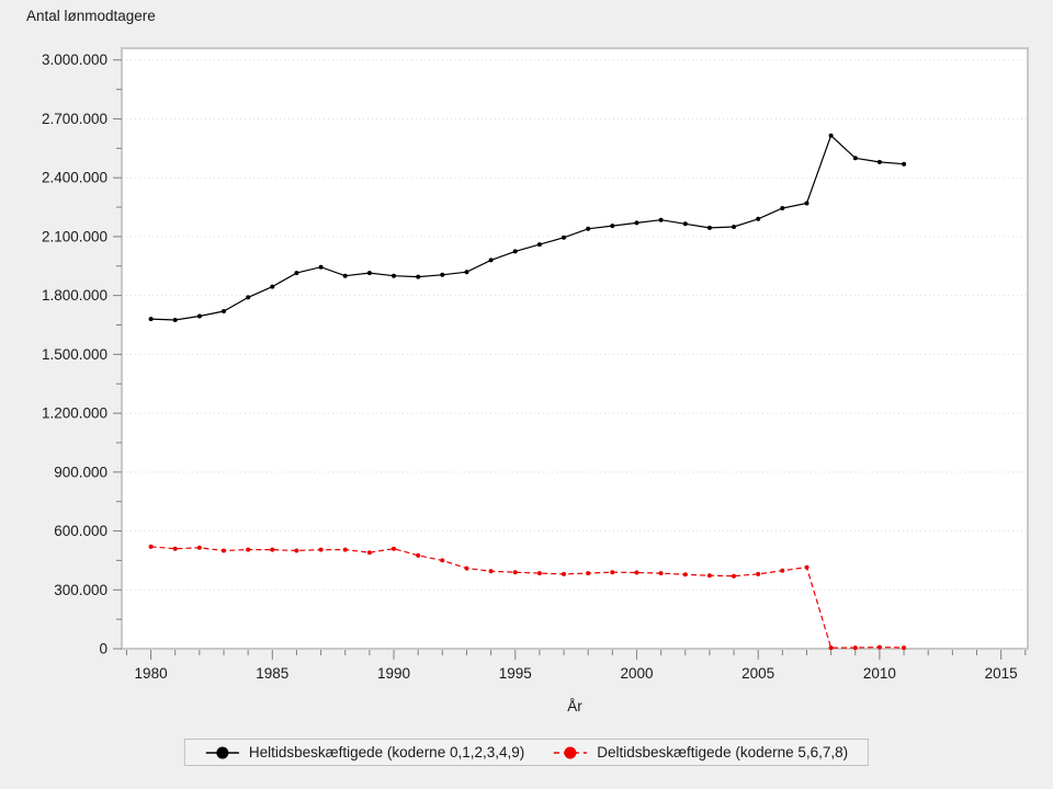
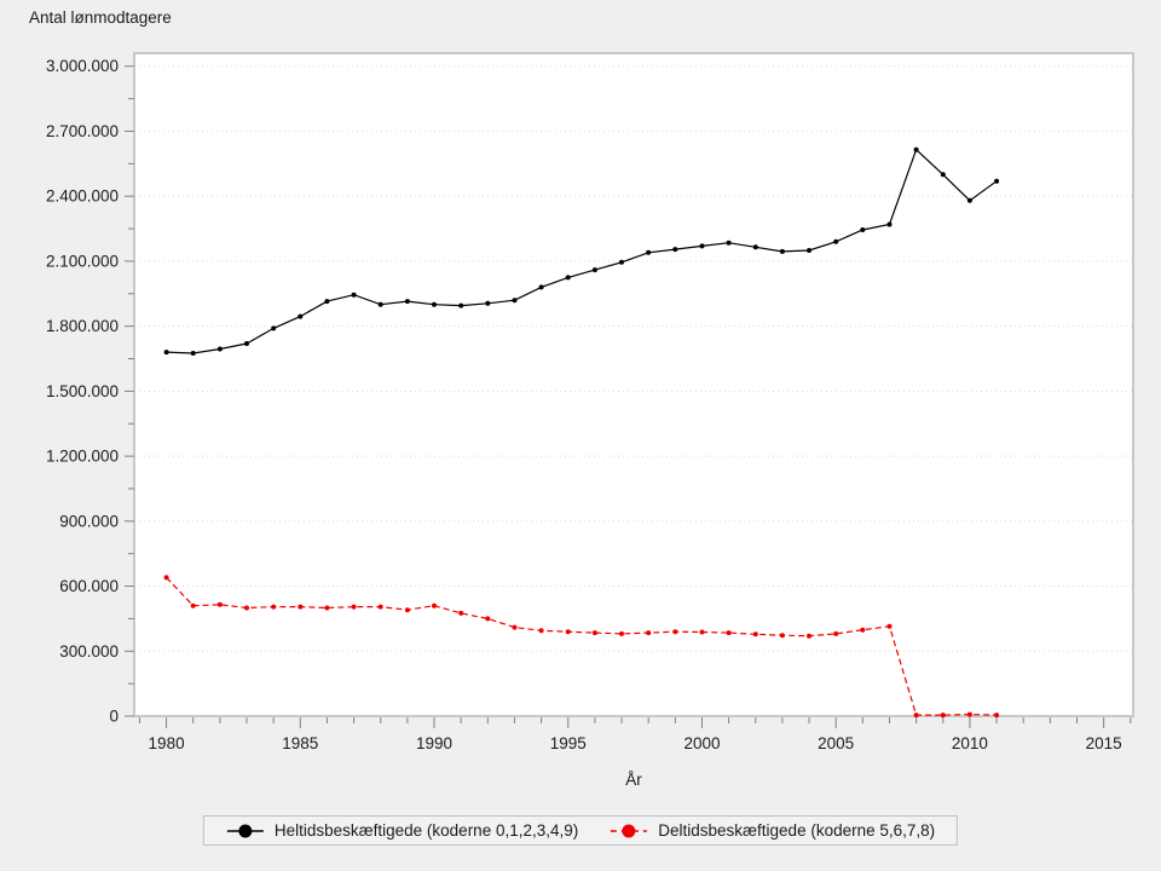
Deltidsbeskæftigede (koderne 5,6,7,8)/1980: 520000 -> 640000
Heltidsbeskæftigede (koderne 0,1,2,3,4,9)/2010: 2480000 -> 2380000
